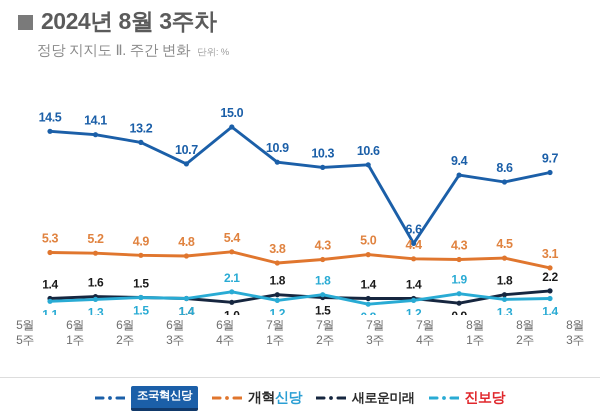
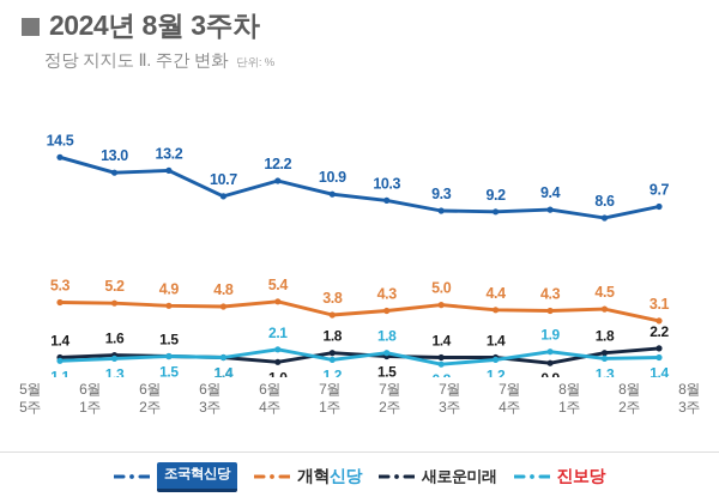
조국혁신당/6월 1주: 14.1 -> 13.0
조국혁신당/6월 4주: 15.0 -> 12.2
조국혁신당/7월 3주: 10.6 -> 9.3
조국혁신당/7월 4주: 6.6 -> 9.2
